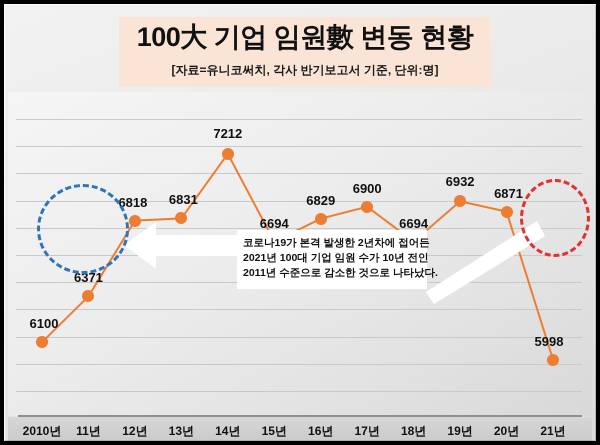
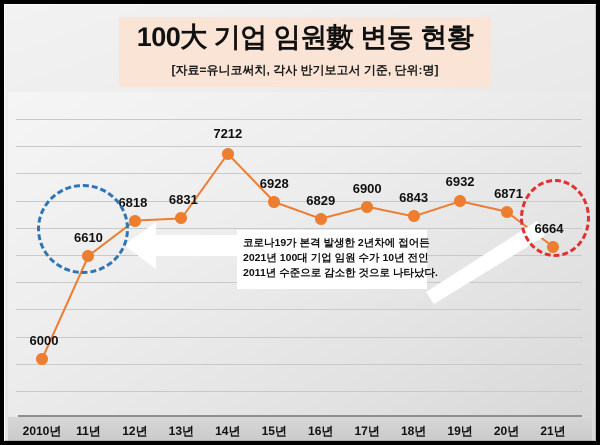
2010년: 6100 -> 6000
11년: 6371 -> 6610
15년: 6694 -> 6928
18년: 6694 -> 6843
21년: 5998 -> 6664
